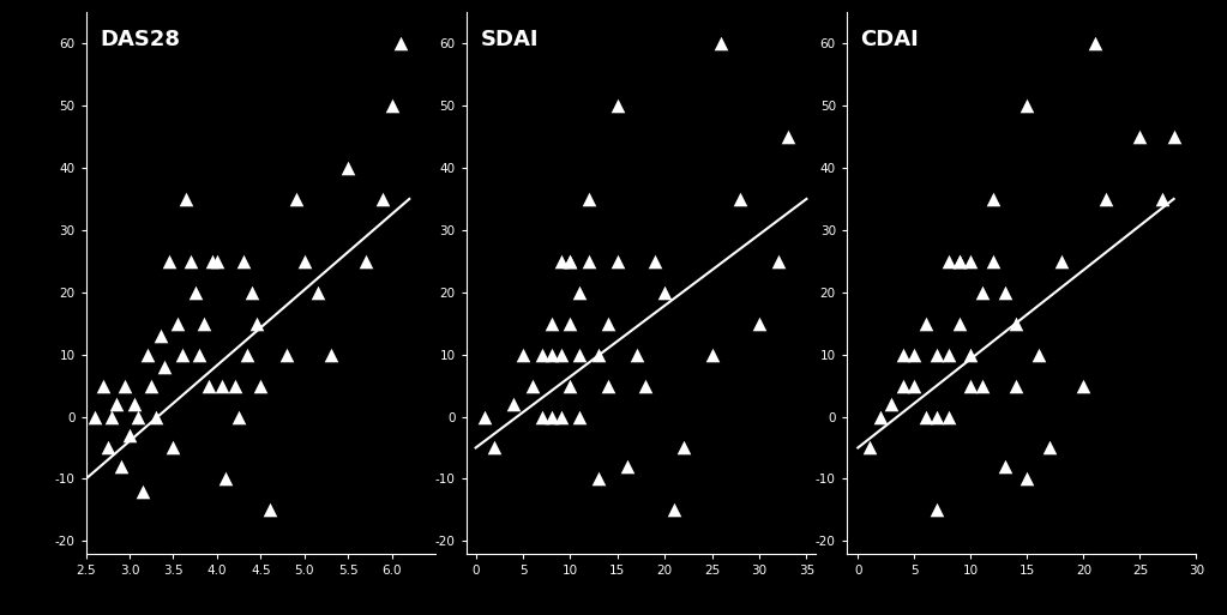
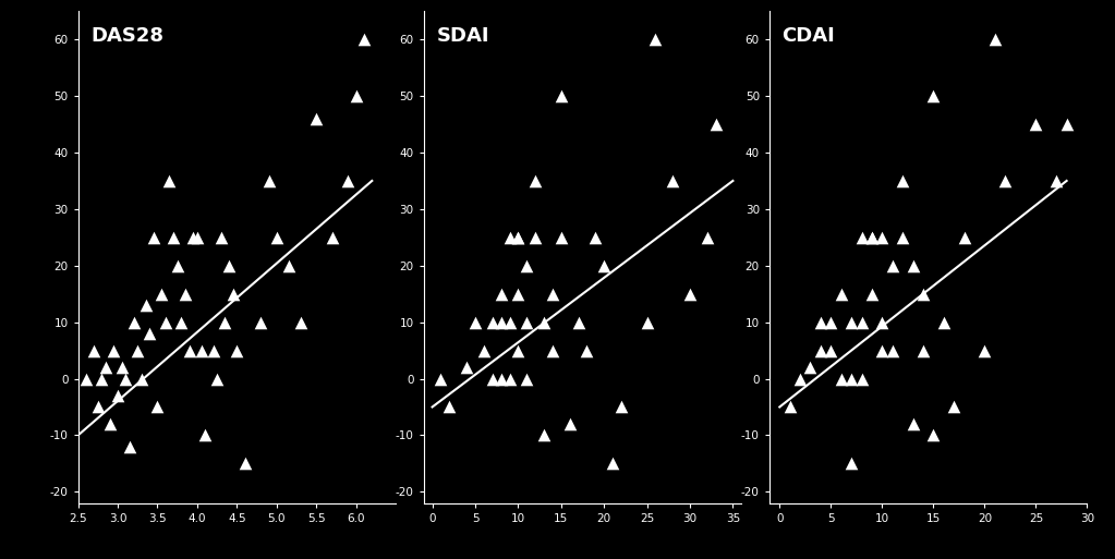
5.5: 40 -> 46
